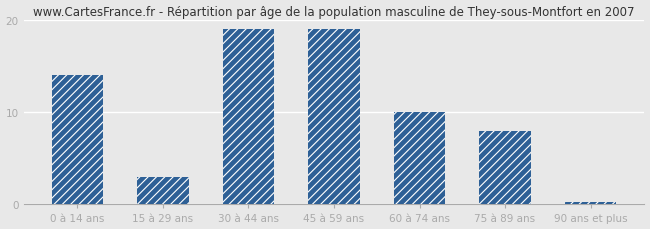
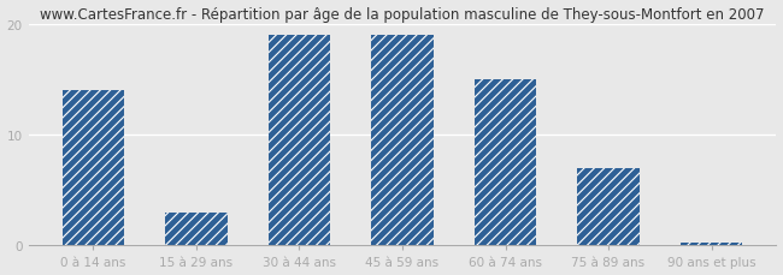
60 à 74 ans: 10.0 -> 15.0
75 à 89 ans: 8.0 -> 7.0
